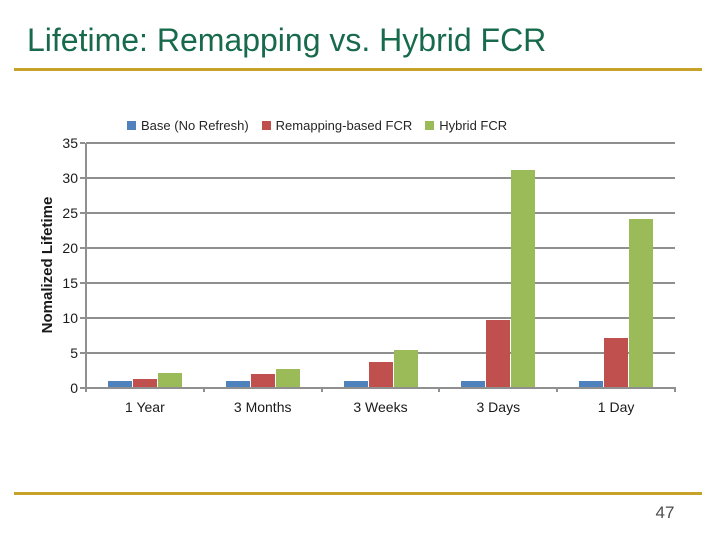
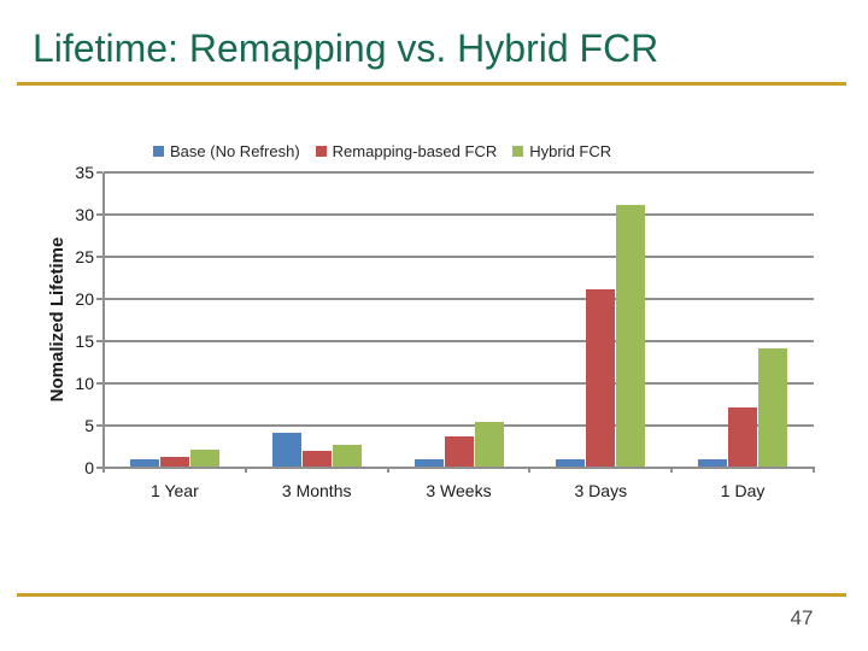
Base (No Refresh)/3 Months: 1 -> 4
Remapping-based FCR/3 Days: 10 -> 21
Hybrid FCR/1 Day: 24 -> 14
